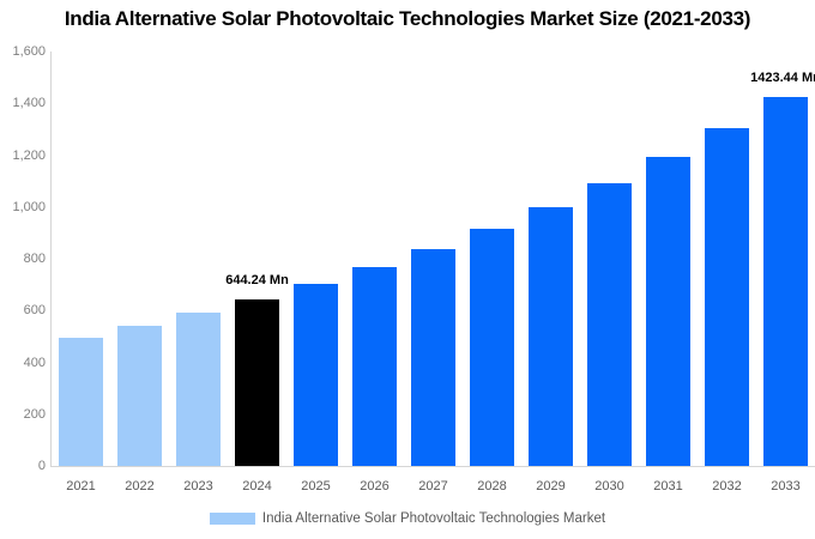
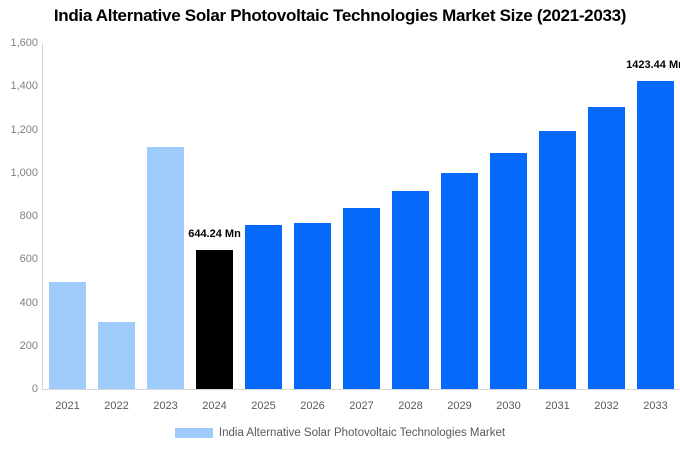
2022: 540 -> 310
2023: 590 -> 1120
2025: 700 -> 760
